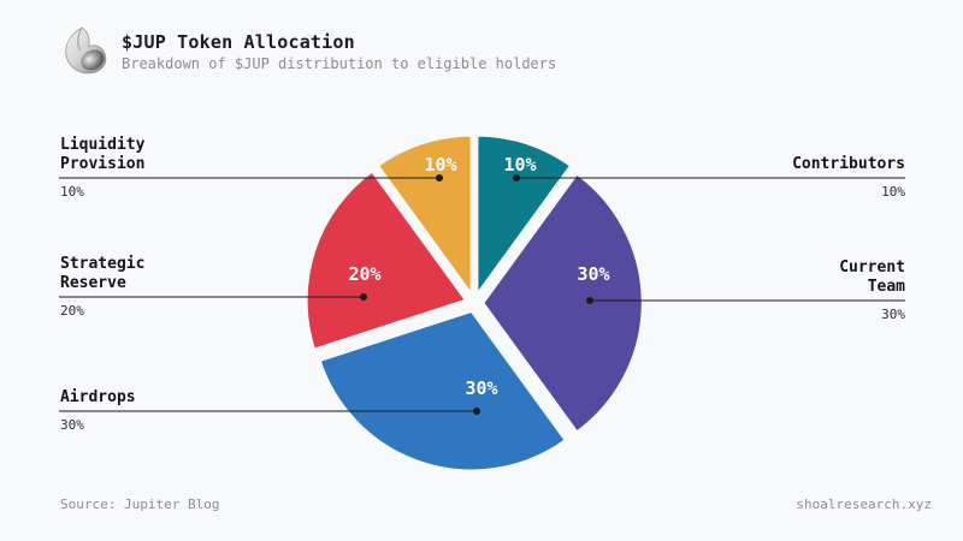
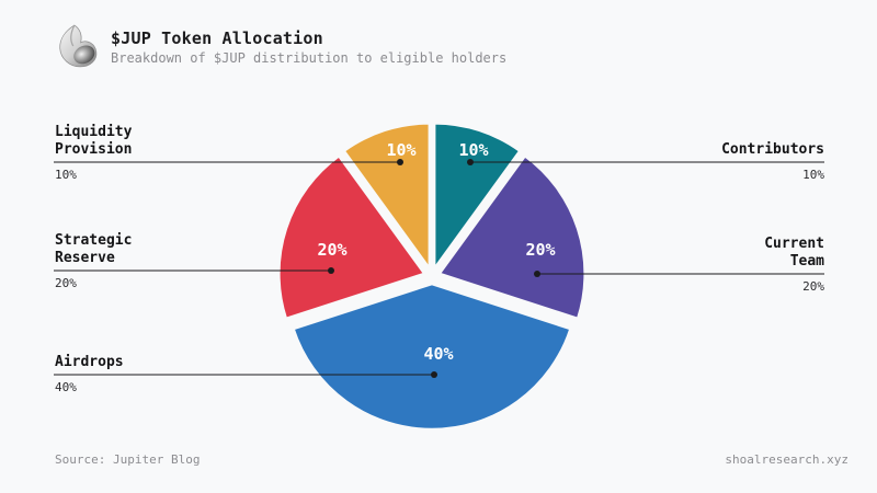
Current Team: 30% -> 20%
Airdrops: 30% -> 40%
